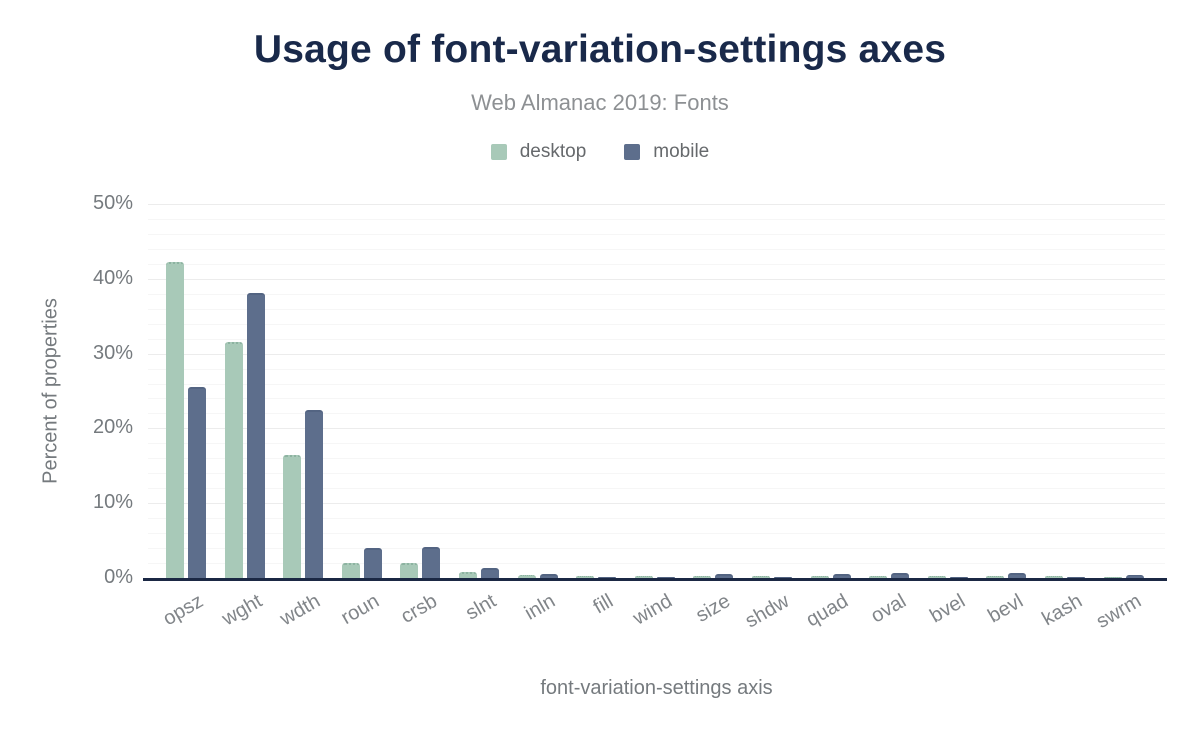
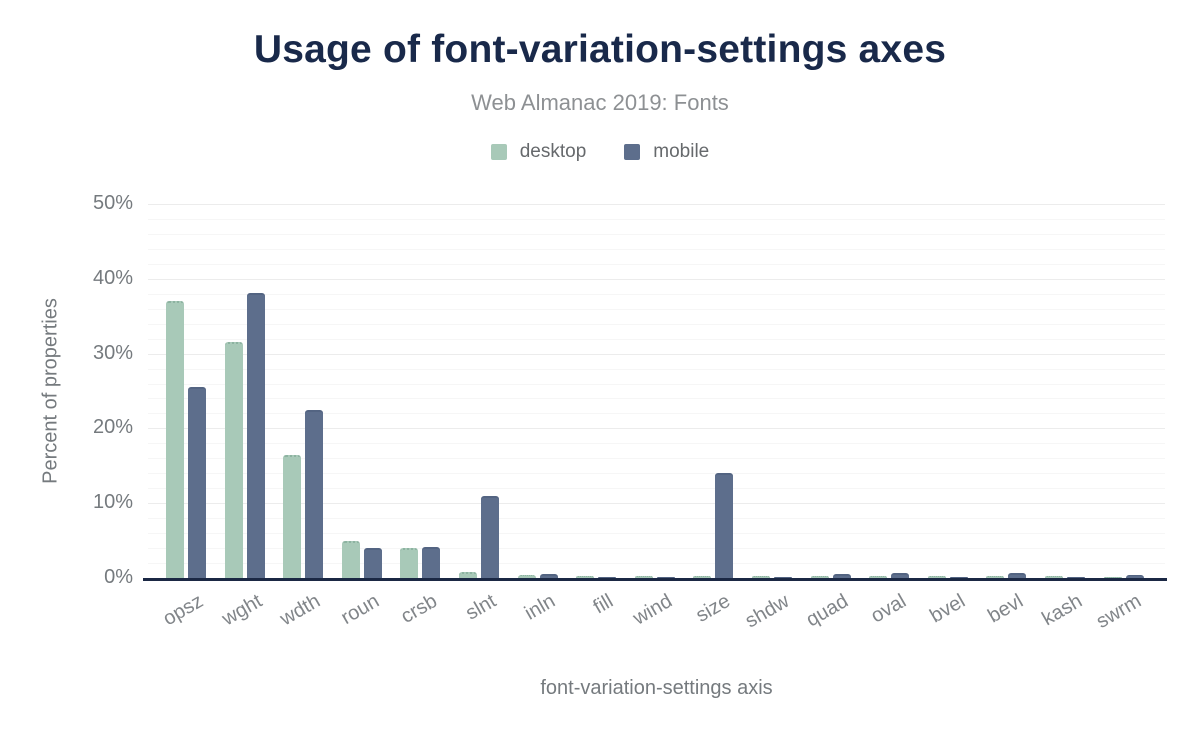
desktop/opsz: 42% -> 37%
desktop/roun: 2% -> 5%
desktop/crsb: 2% -> 4%
mobile/slnt: 1% -> 11%
mobile/size: 1% -> 14%
